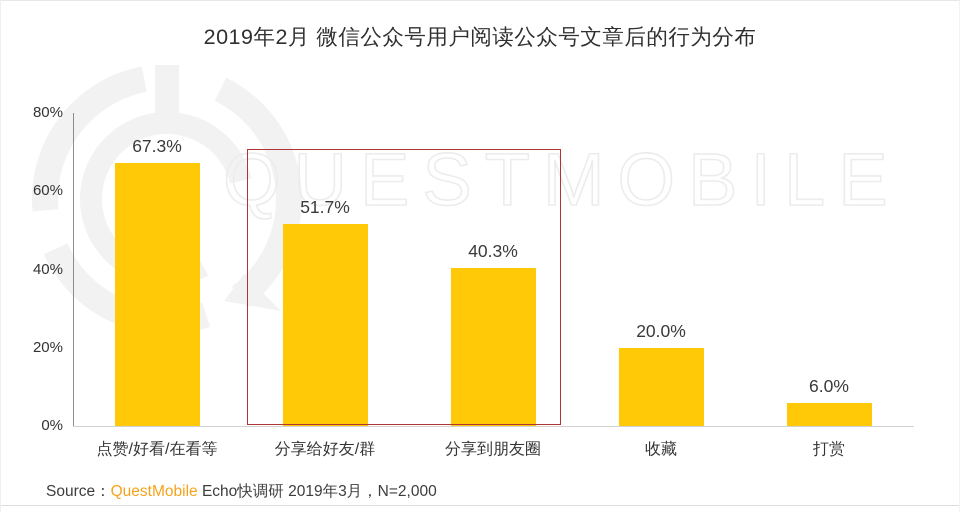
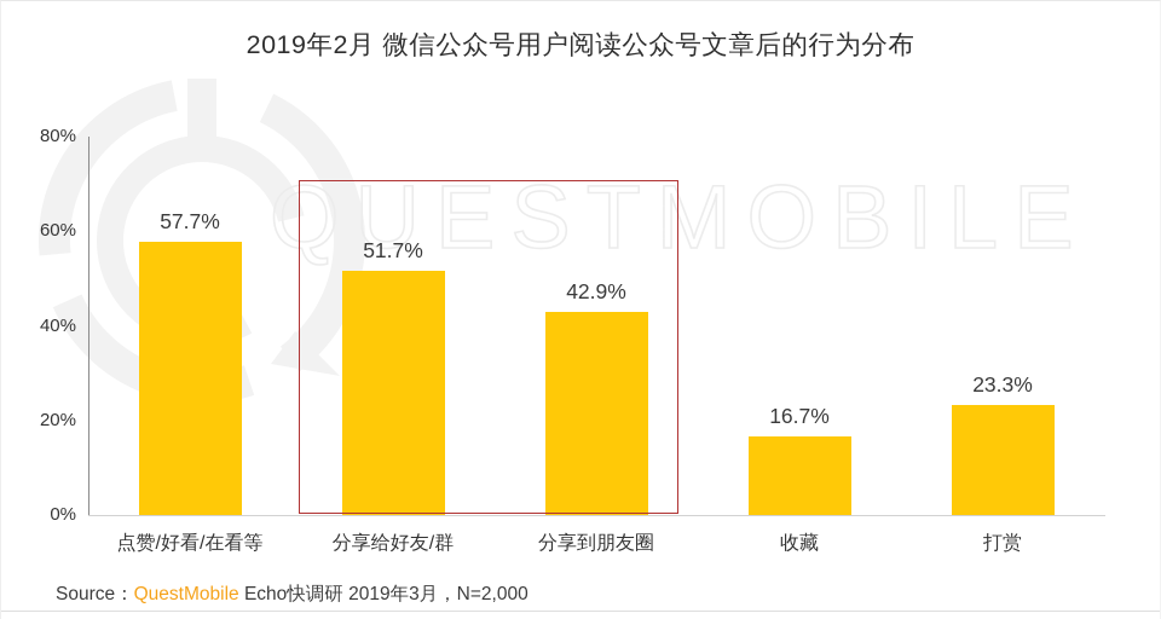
点赞/好看/在看等: 67.3% -> 57.7%
分享到朋友圈: 40.3% -> 42.9%
收藏: 20.0% -> 16.7%
打赏: 6.0% -> 23.3%
